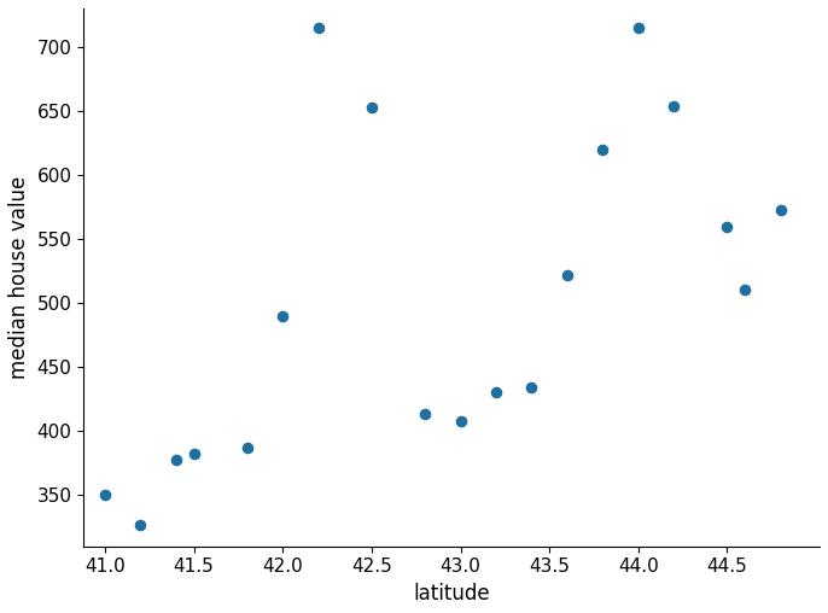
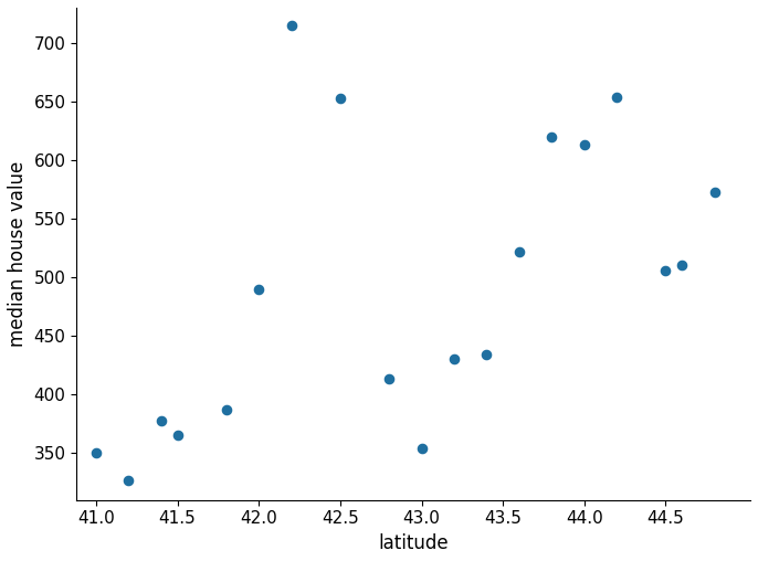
41.5: 382 -> 365
43.0: 408 -> 354
44.0: 715 -> 613
44.5: 559 -> 506
